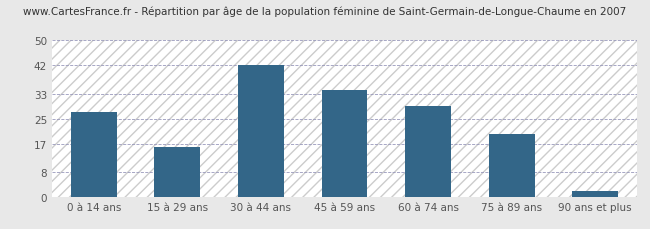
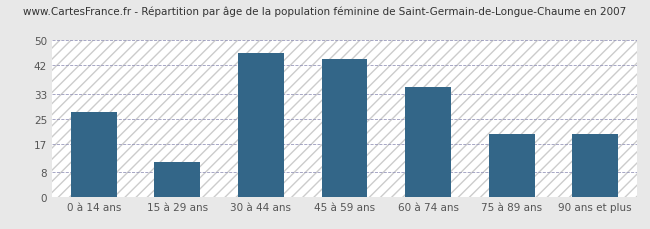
15 à 29 ans: 16 -> 11
30 à 44 ans: 42 -> 46
45 à 59 ans: 34 -> 44
60 à 74 ans: 29 -> 35
90 ans et plus: 2 -> 20
